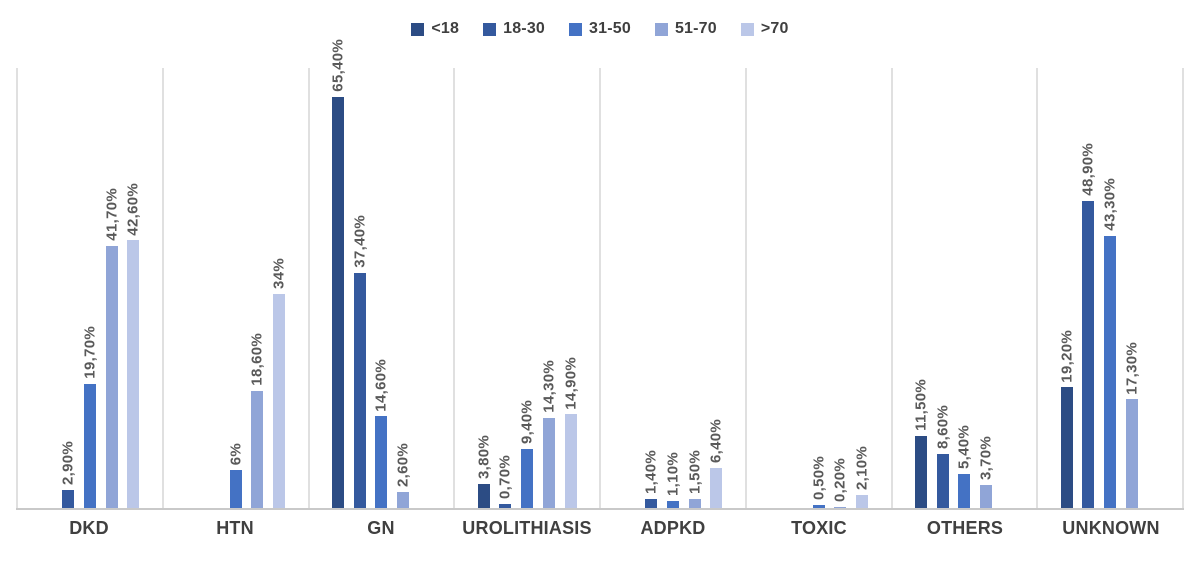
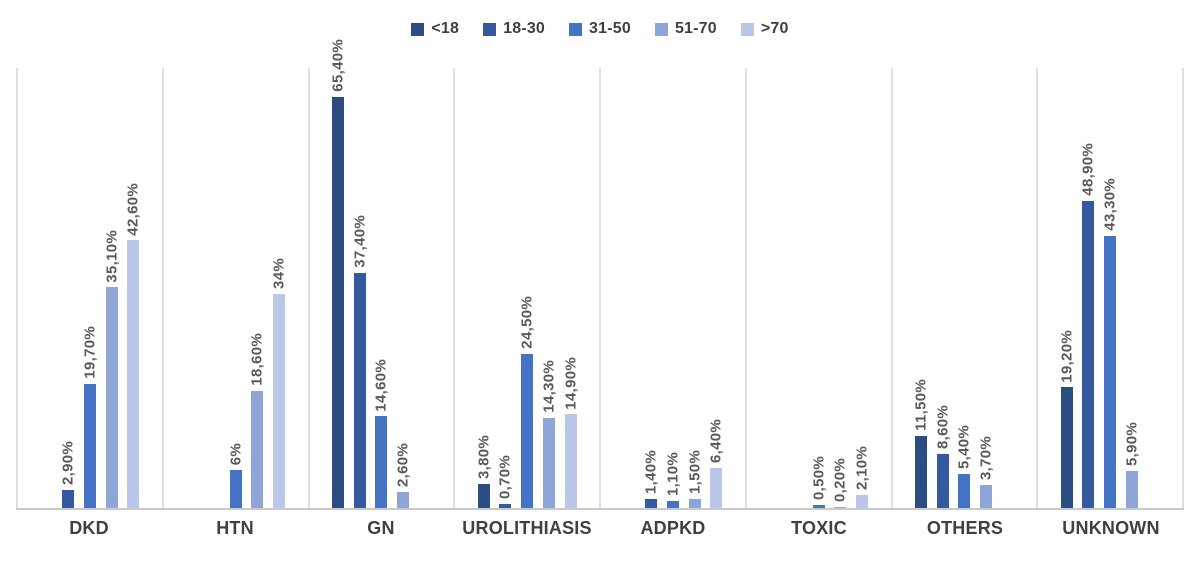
51-70/DKD: 41,70% -> 35,10%
31-50/UROLITHIASIS: 9,40% -> 24,50%
51-70/UNKNOWN: 17,30% -> 5,90%
